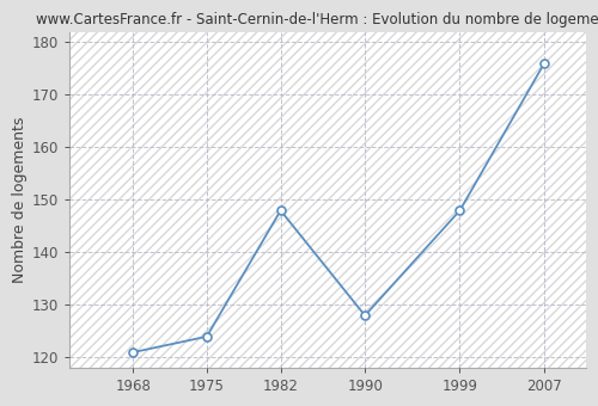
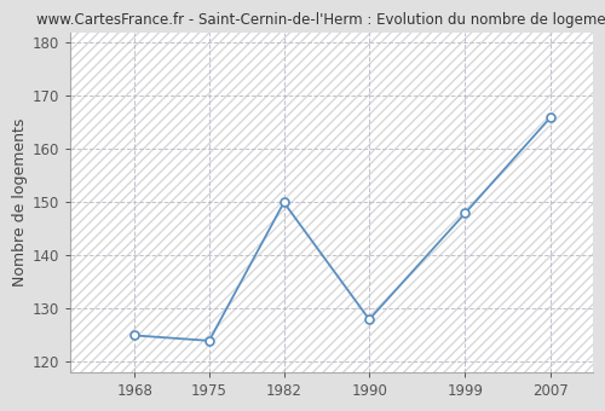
1968: 121 -> 125
1982: 148 -> 150
2007: 176 -> 166
